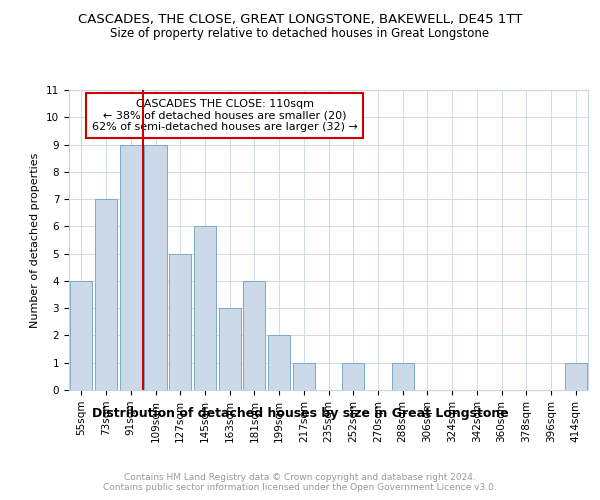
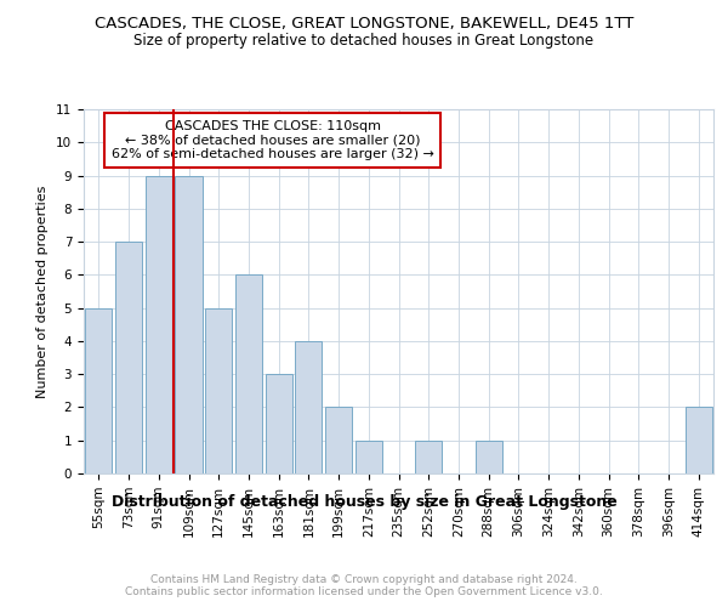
55sqm: 4 -> 5
414sqm: 1 -> 2
